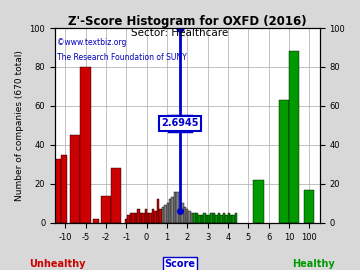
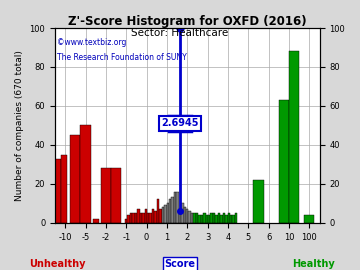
-5: 80 -> 50
-2: 14 -> 28
100: 17 -> 4
